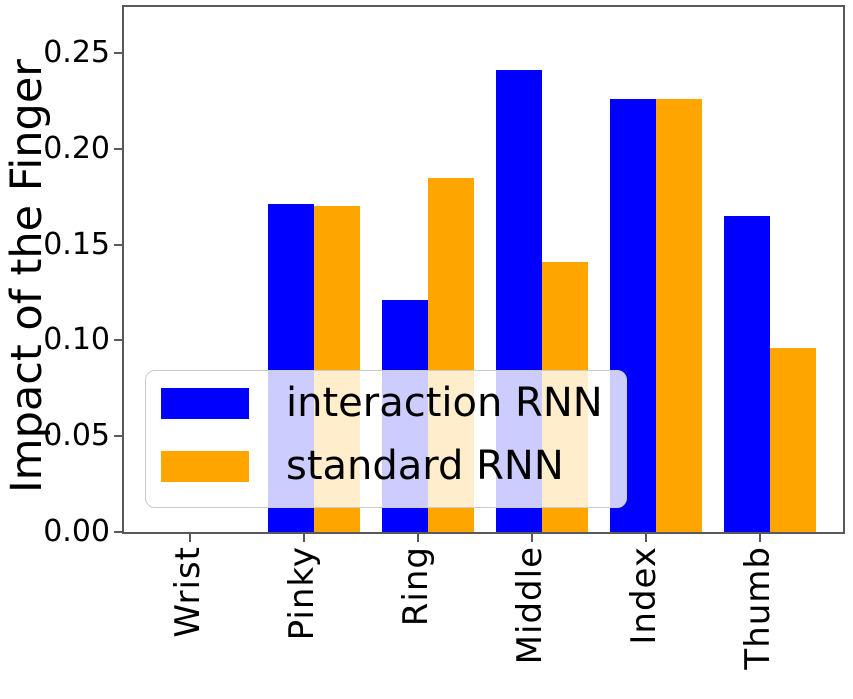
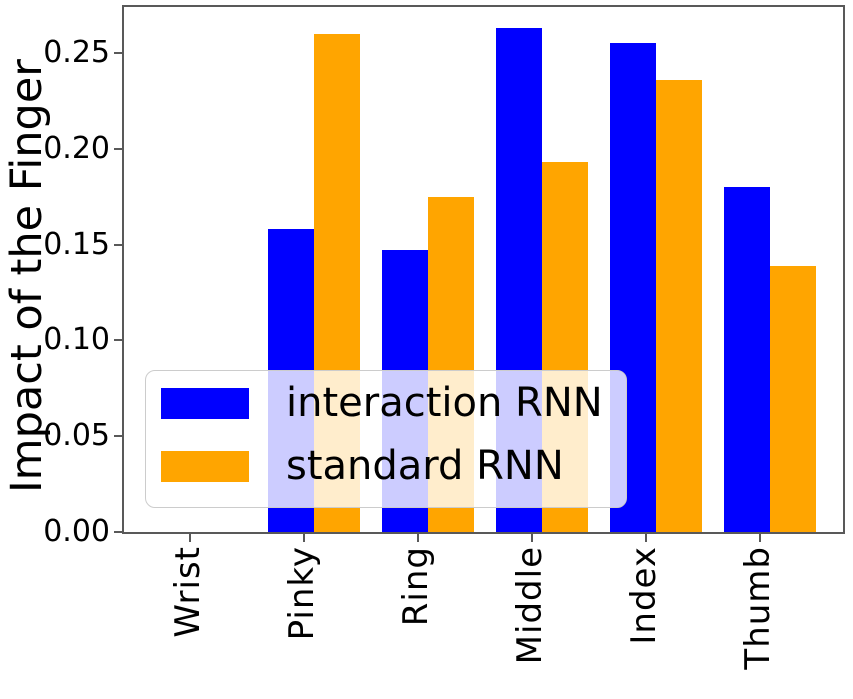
interaction RNN/Pinky: 0.171 -> 0.158
standard RNN/Pinky: 0.170 -> 0.260
interaction RNN/Ring: 0.121 -> 0.147
standard RNN/Ring: 0.185 -> 0.175
interaction RNN/Middle: 0.241 -> 0.263
standard RNN/Middle: 0.141 -> 0.193
interaction RNN/Index: 0.226 -> 0.255
standard RNN/Index: 0.226 -> 0.236
interaction RNN/Thumb: 0.165 -> 0.180
standard RNN/Thumb: 0.096 -> 0.139
